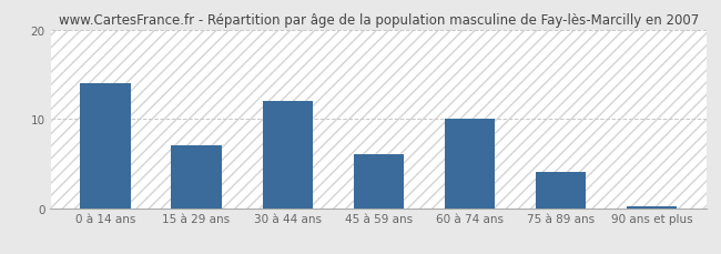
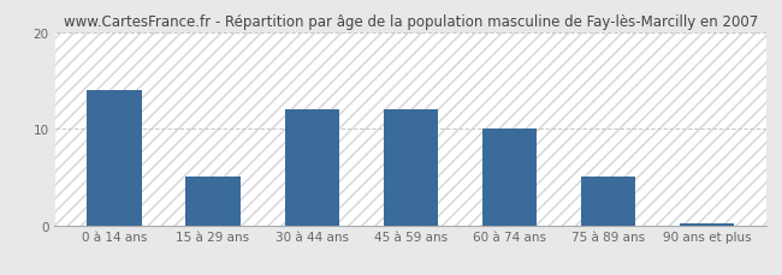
15 à 29 ans: 7.0 -> 5.0
45 à 59 ans: 6.0 -> 12.0
75 à 89 ans: 4.0 -> 5.0
